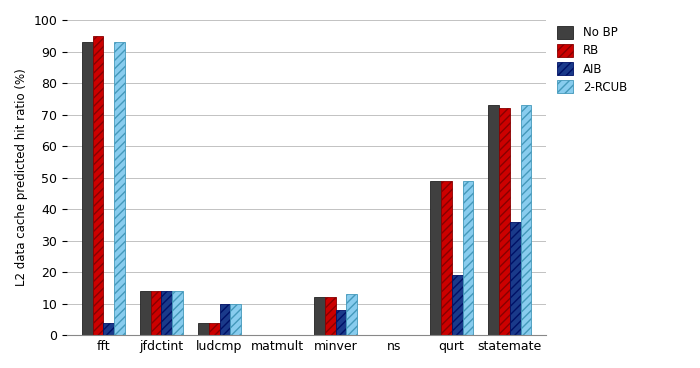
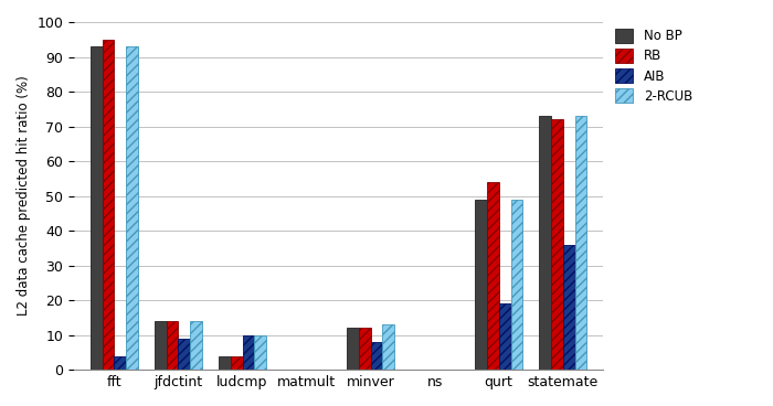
AIB/jfdctint: 14 -> 9
RB/qurt: 49 -> 54
